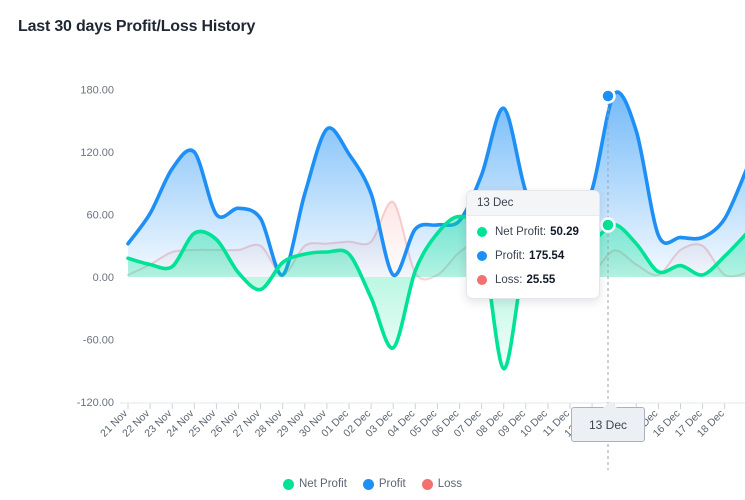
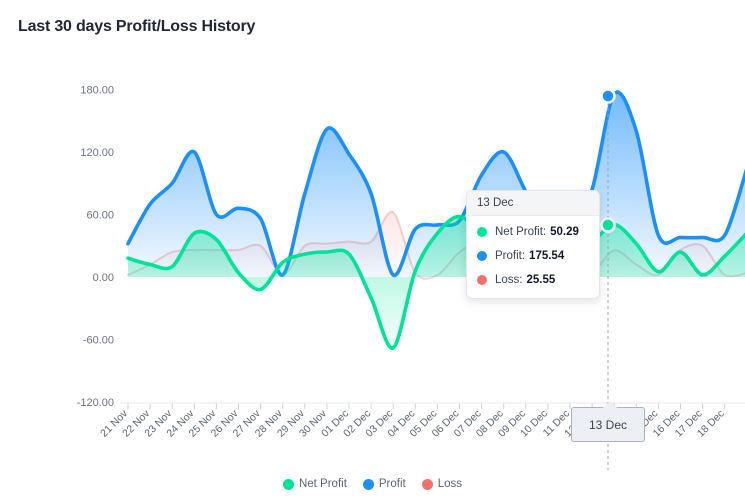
Profit/22 Nov: 61 -> 70
Profit/23 Nov: 104 -> 90
Loss/03 Dec: 72 -> 62
Net Profit/08 Dec: -88 -> -2
Profit/08 Dec: 162 -> 120
Net Profit/16 Dec: 11 -> 24
Profit/18 Dec: 56 -> 40
